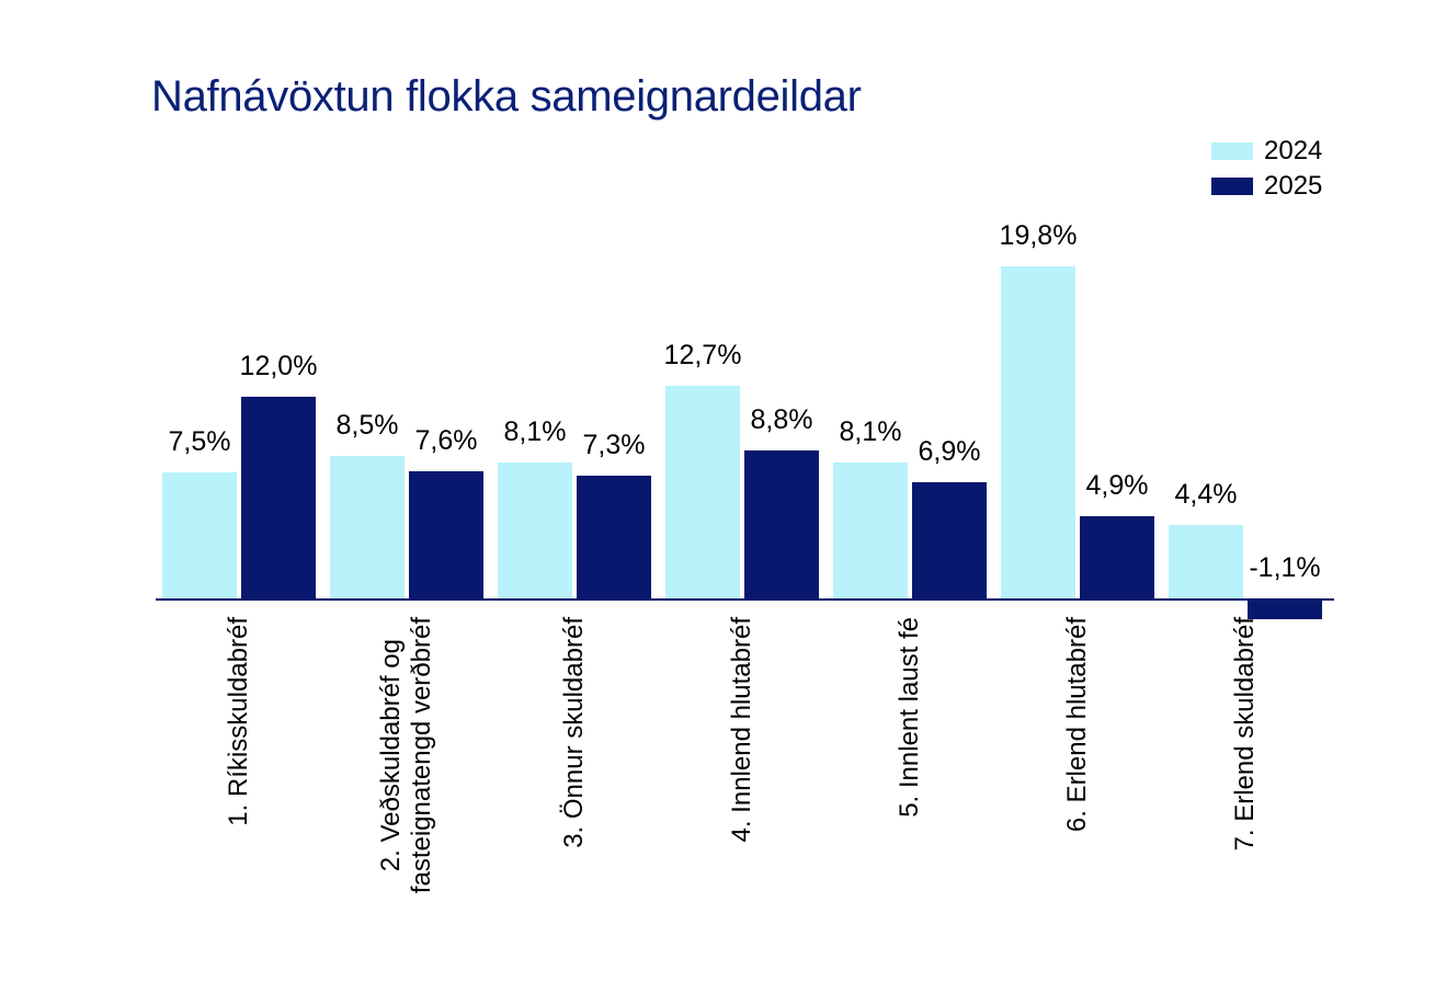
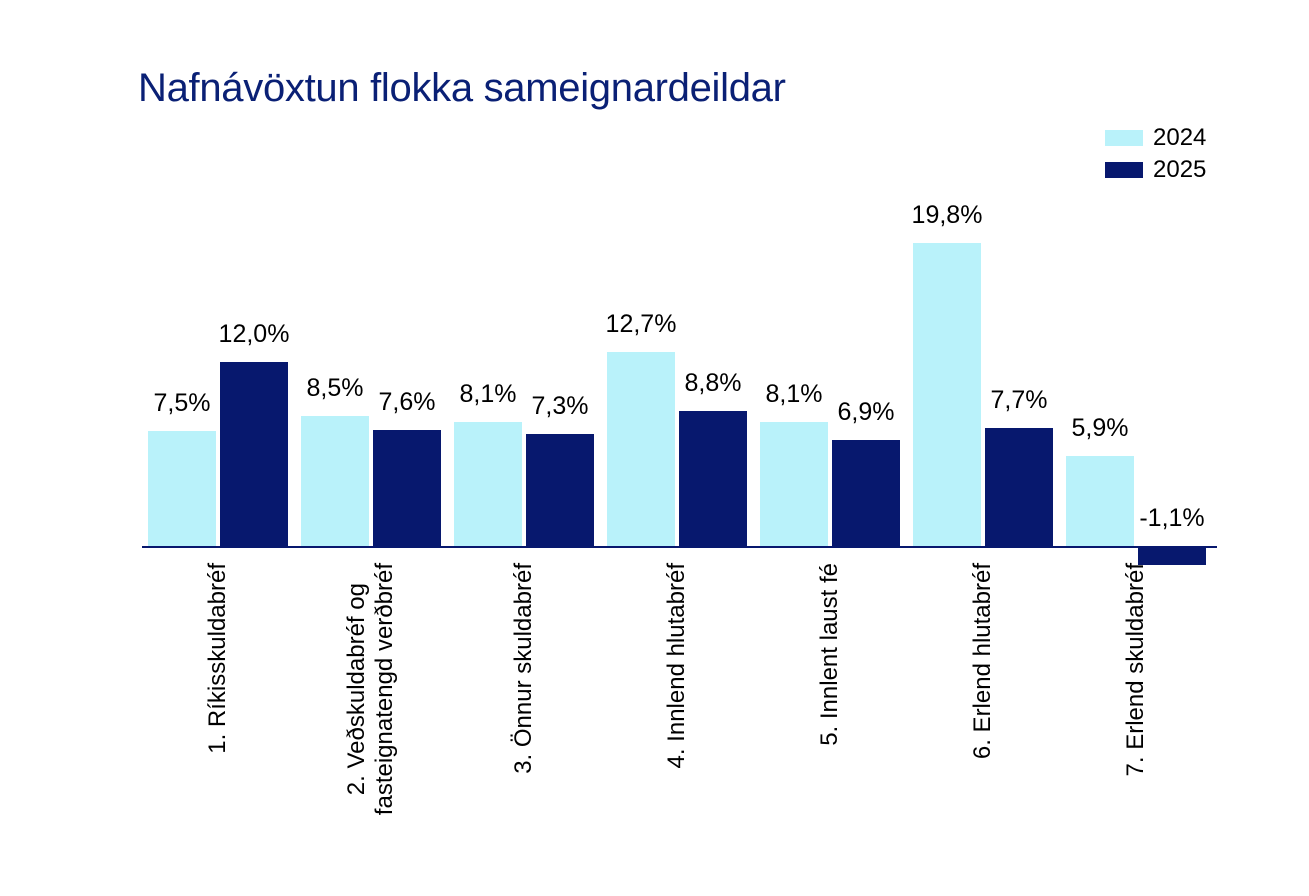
2025/6. Erlend hlutabréf: 4,9% -> 7,7%
2024/7. Erlend skuldabréf: 4,4% -> 5,9%
